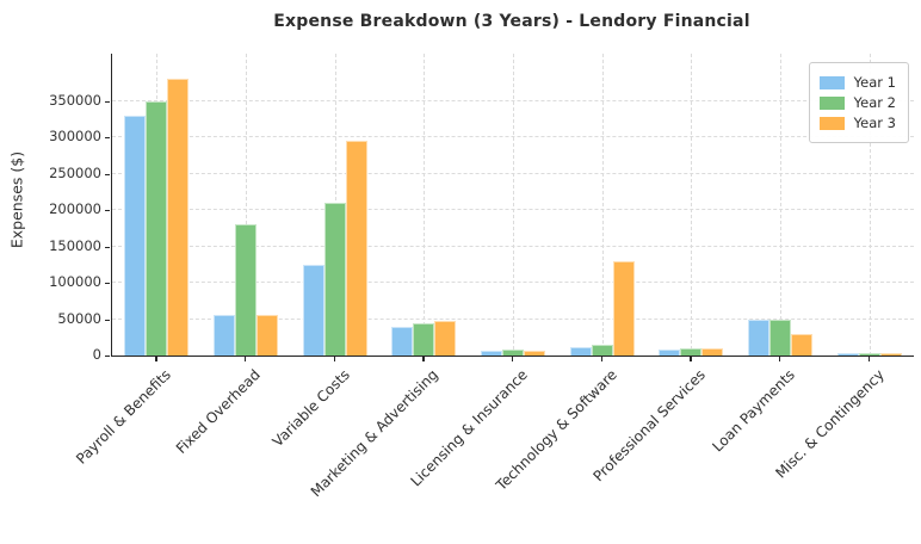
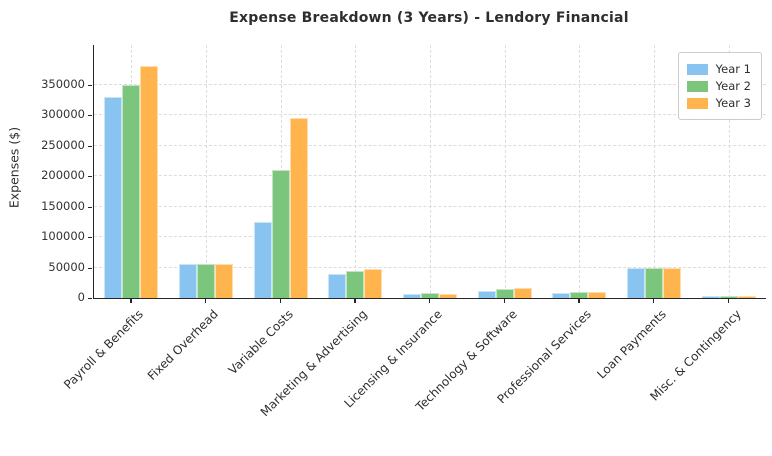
Year 2/Fixed Overhead: 180000 -> 60000
Year 3/Technology & Software: 130000 -> 20000
Year 3/Loan Payments: 30000 -> 50000
